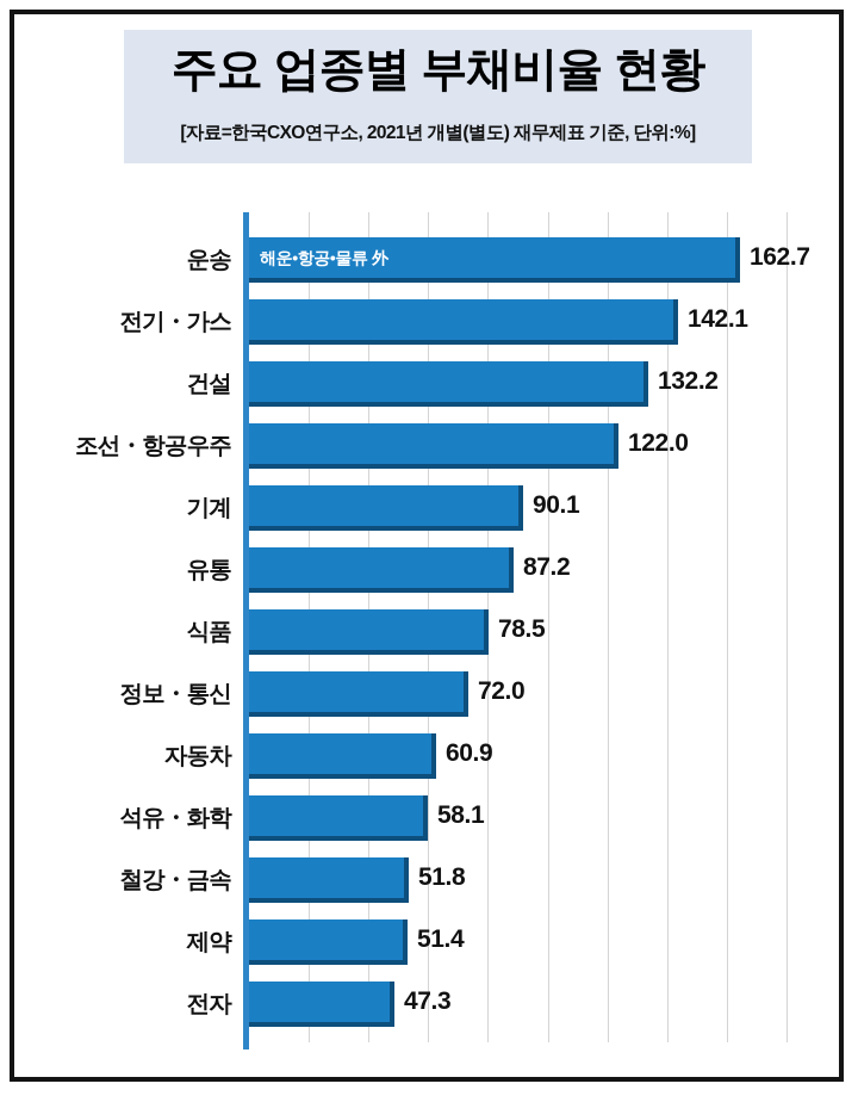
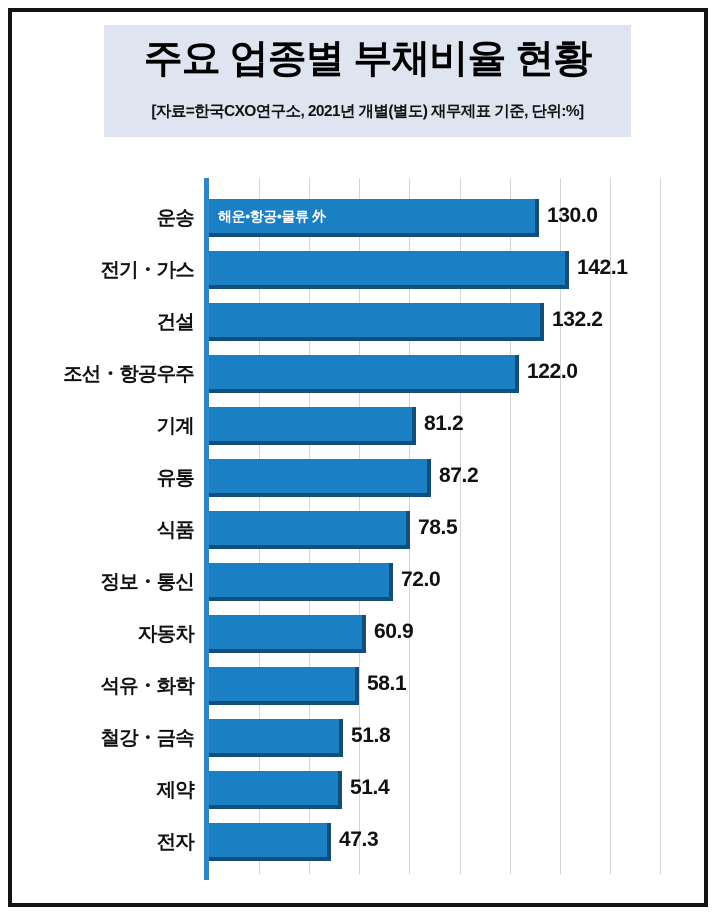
운송: 162.7 -> 130.0
기계: 90.1 -> 81.2
